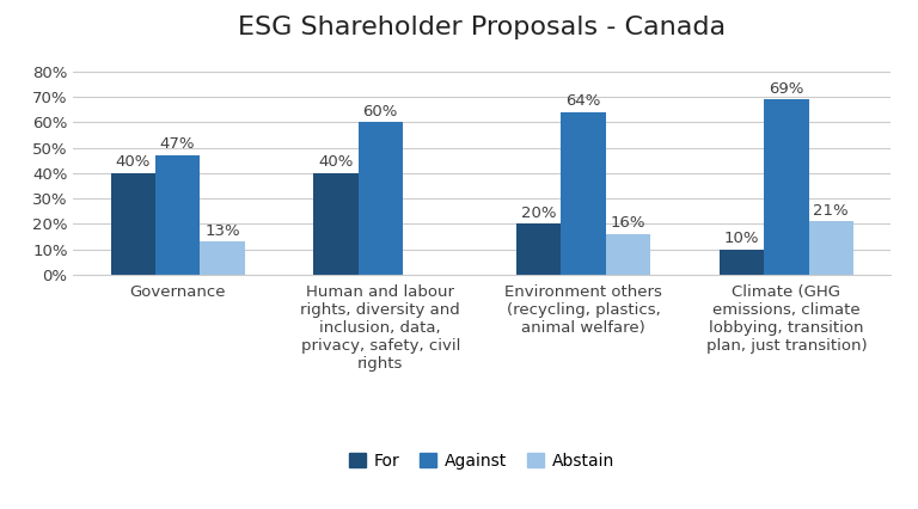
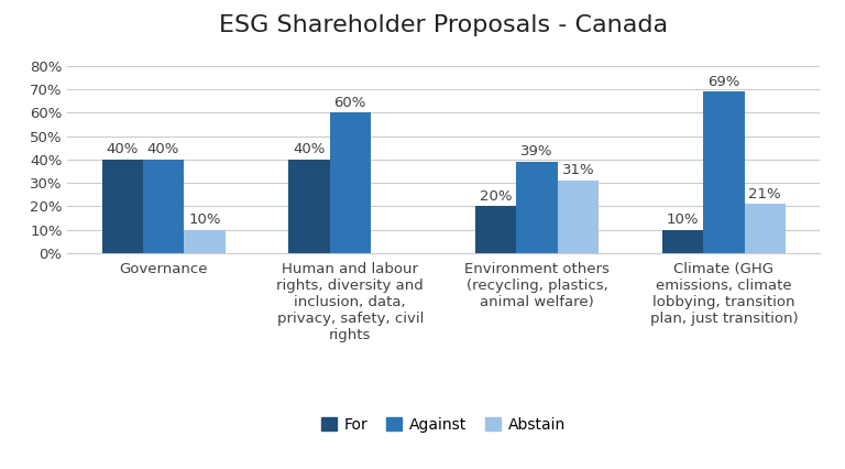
Against/Governance: 47% -> 40%
Abstain/Governance: 13% -> 10%
Against/Environment others (recycling, plastics, animal welfare): 64% -> 39%
Abstain/Environment others (recycling, plastics, animal welfare): 16% -> 31%
